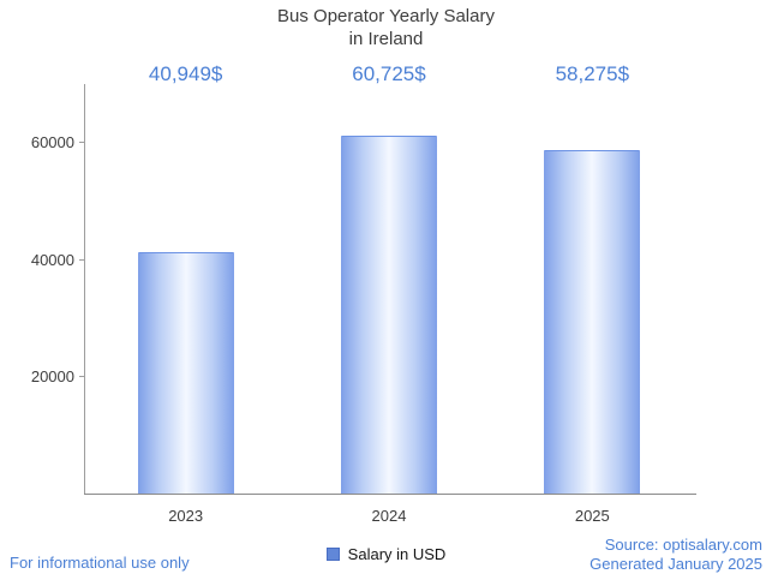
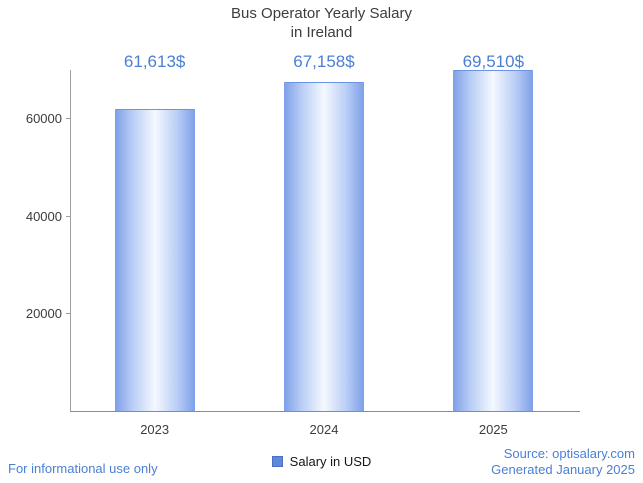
2023: 40,949 -> 61,613
2024: 60,725 -> 67,158
2025: 58,275 -> 69,510
